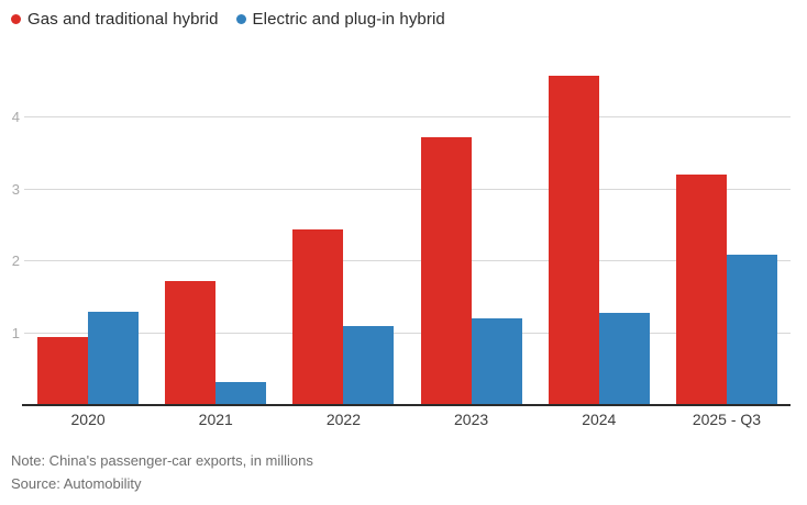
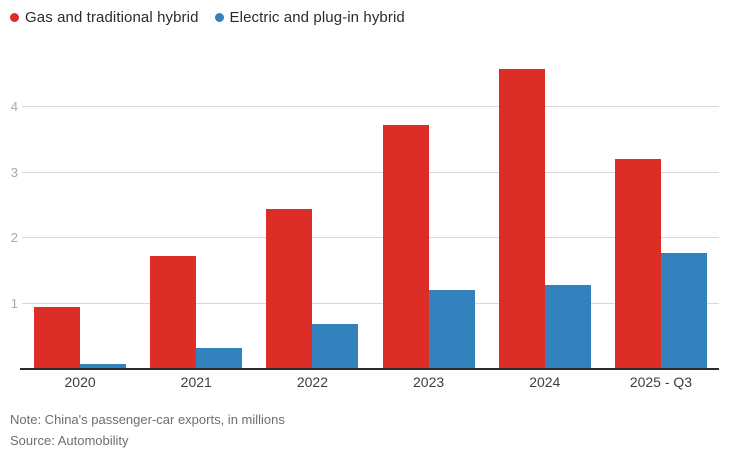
Electric and plug-in hybrid/2020: 1.3 -> 0.1
Electric and plug-in hybrid/2022: 1.1 -> 0.7
Electric and plug-in hybrid/2025 - Q3: 2.1 -> 1.8
